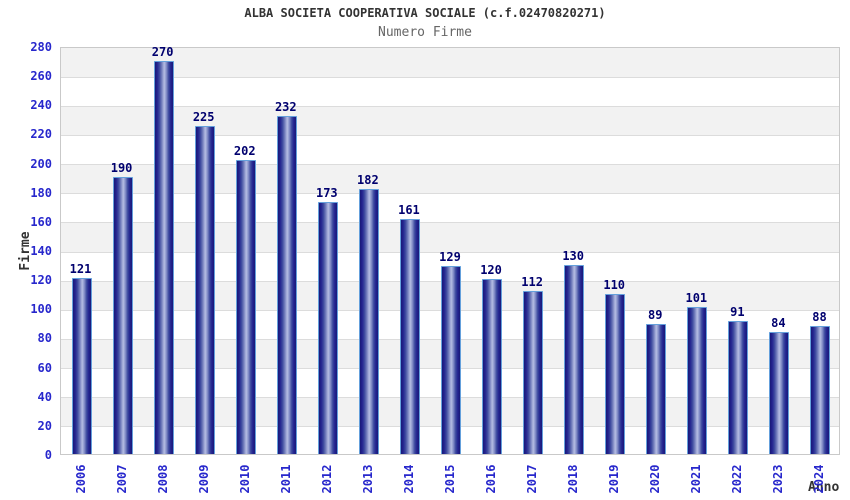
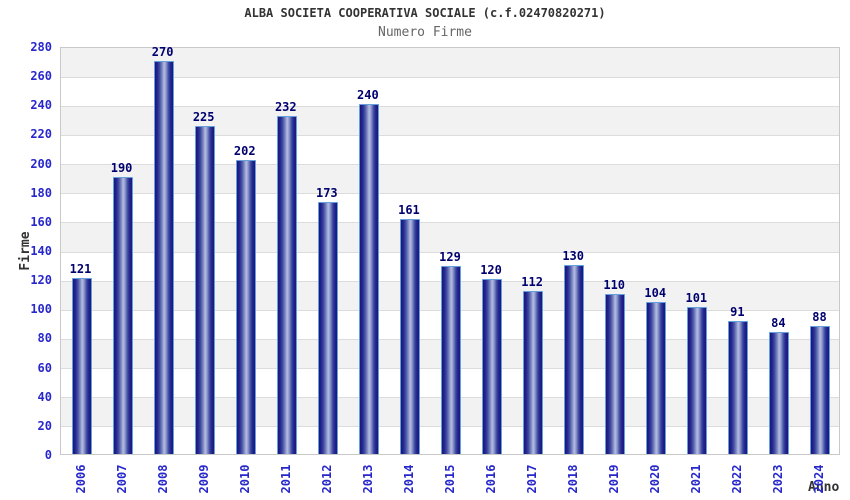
2013: 182 -> 240
2020: 89 -> 104
